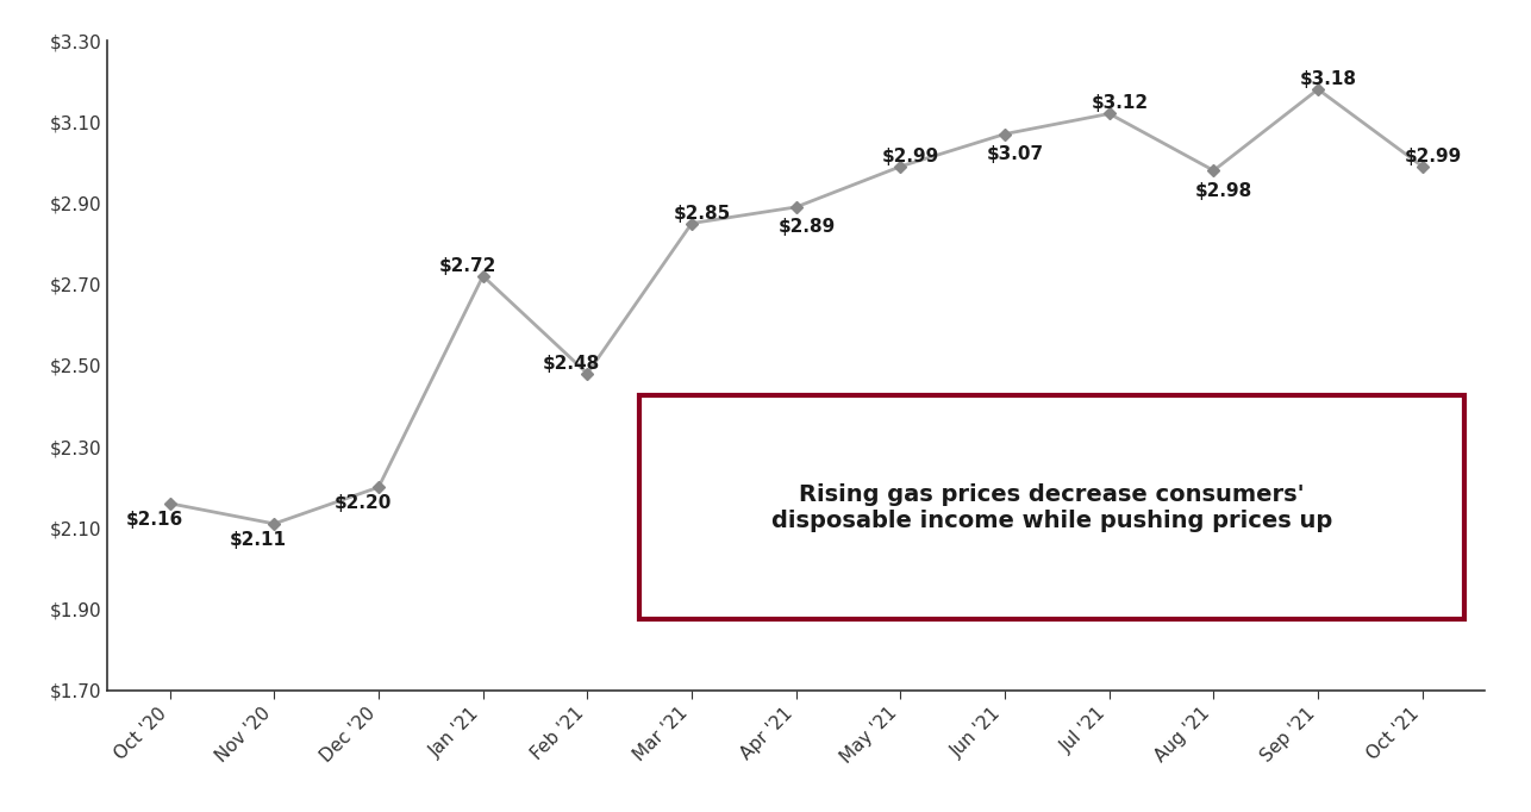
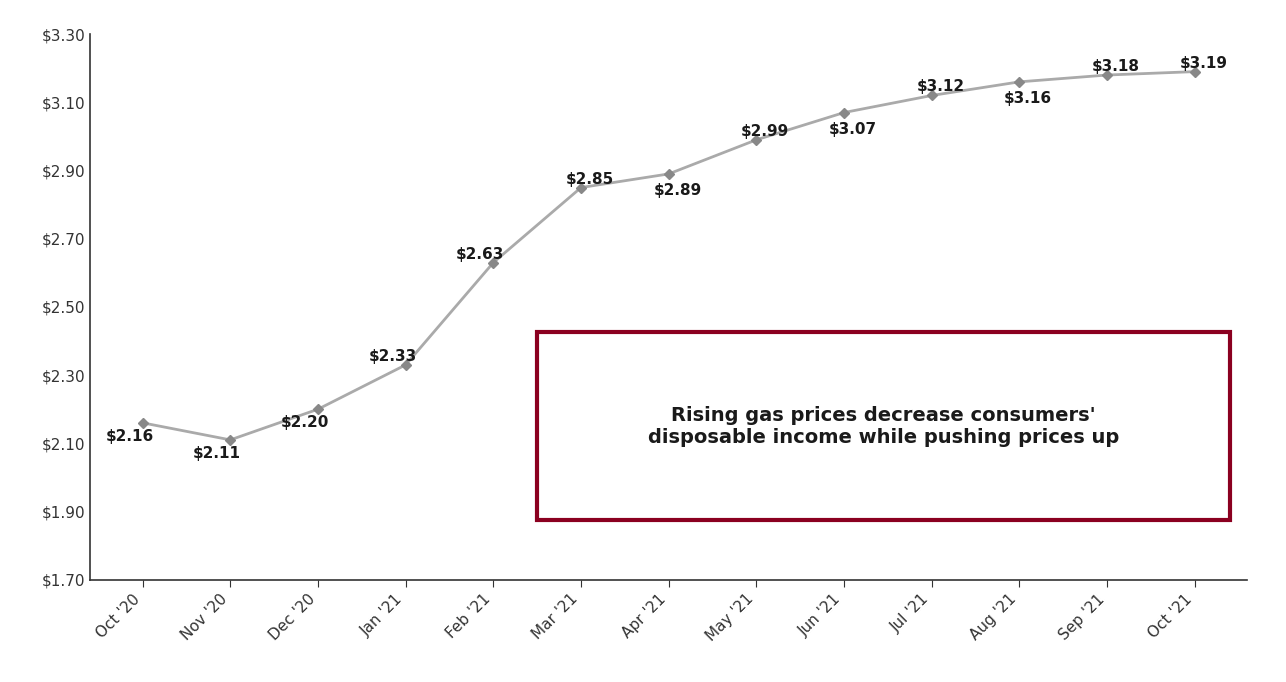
Jan '21: $2.72 -> $2.33
Feb '21: $2.48 -> $2.63
Aug '21: $2.98 -> $3.16
Oct '21: $2.99 -> $3.19
